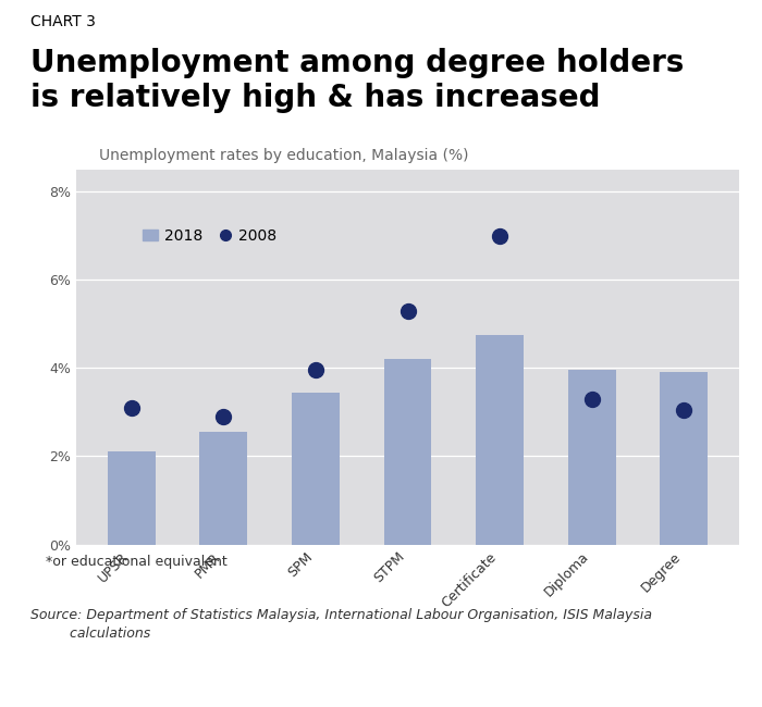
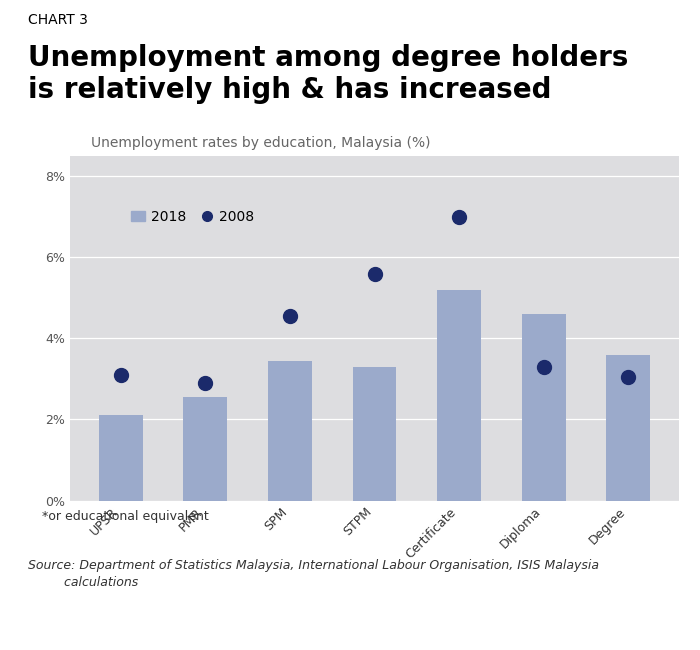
2008/SPM: 3.95% -> 4.55%
2018/STPM: 4.20% -> 3.30%
2008/STPM: 5.30% -> 5.60%
2018/Certificate: 4.75% -> 5.20%
2018/Diploma: 3.95% -> 4.60%
2018/Degree: 3.90% -> 3.60%
